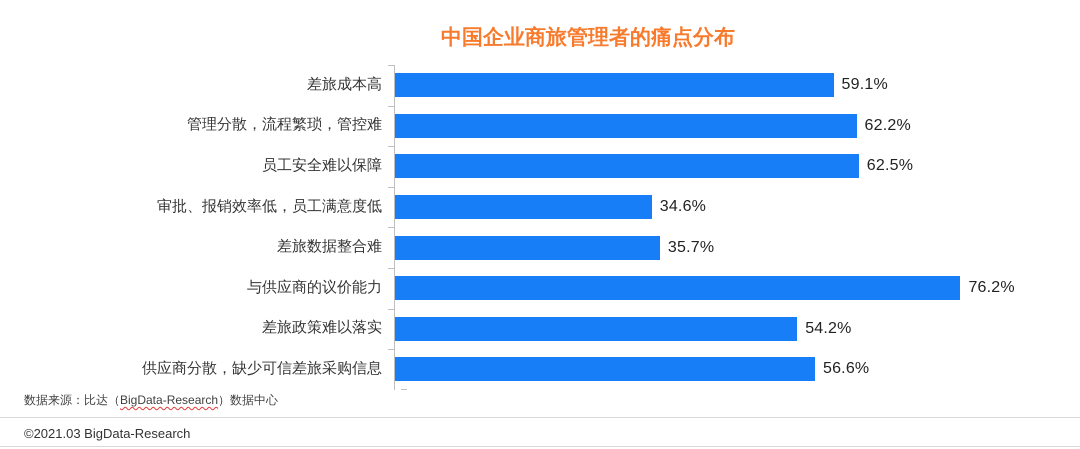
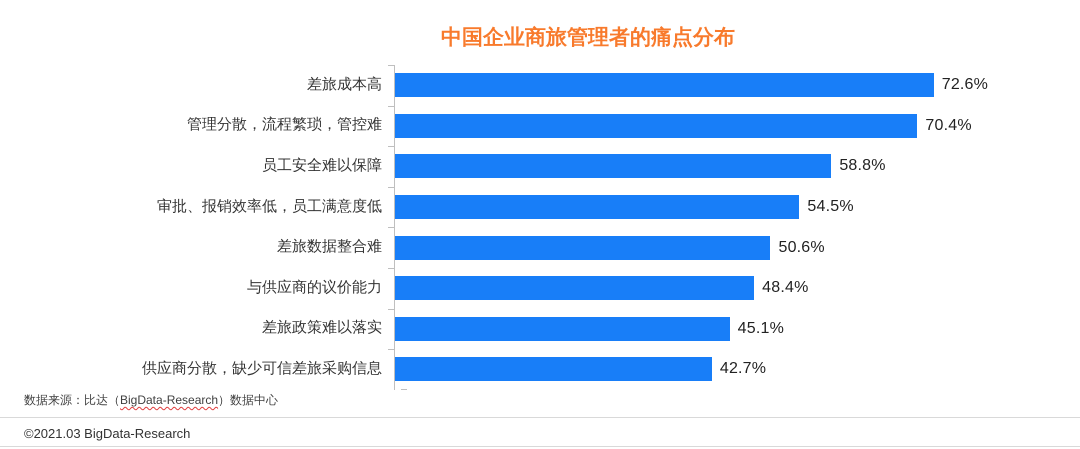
差旅成本高: 59.1% -> 72.6%
管理分散，流程繁琐，管控难: 62.2% -> 70.4%
员工安全难以保障: 62.5% -> 58.8%
审批、报销效率低，员工满意度低: 34.6% -> 54.5%
差旅数据整合难: 35.7% -> 50.6%
与供应商的议价能力: 76.2% -> 48.4%
差旅政策难以落实: 54.2% -> 45.1%
供应商分散，缺少可信差旅采购信息: 56.6% -> 42.7%
